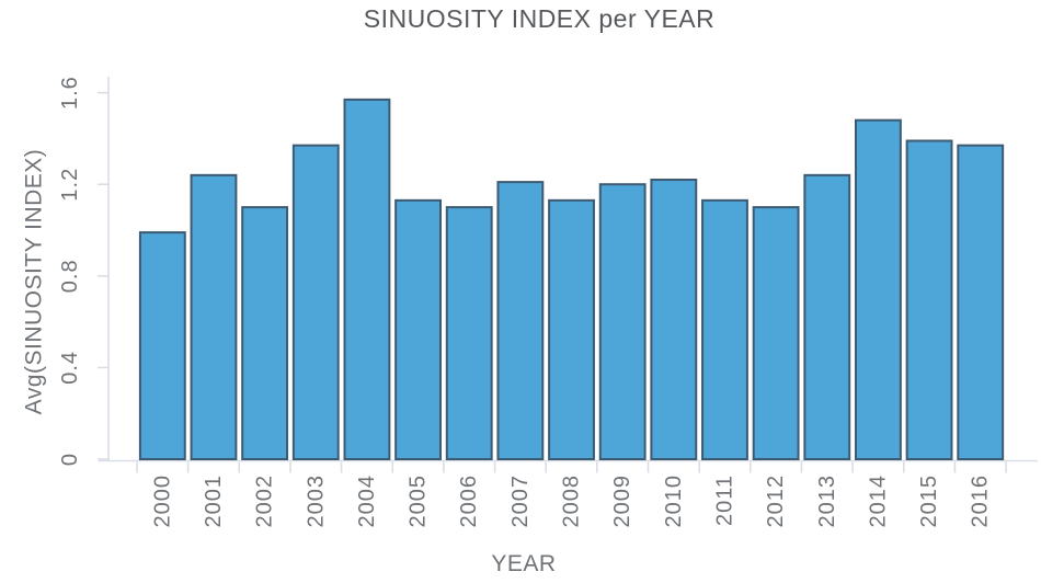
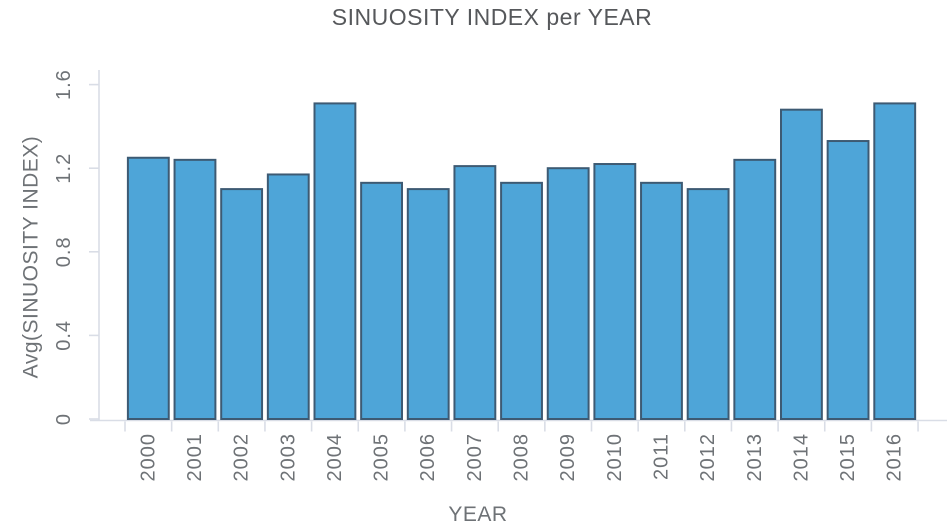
2000: 0.99 -> 1.25
2003: 1.37 -> 1.17
2004: 1.57 -> 1.51
2015: 1.39 -> 1.33
2016: 1.37 -> 1.51
